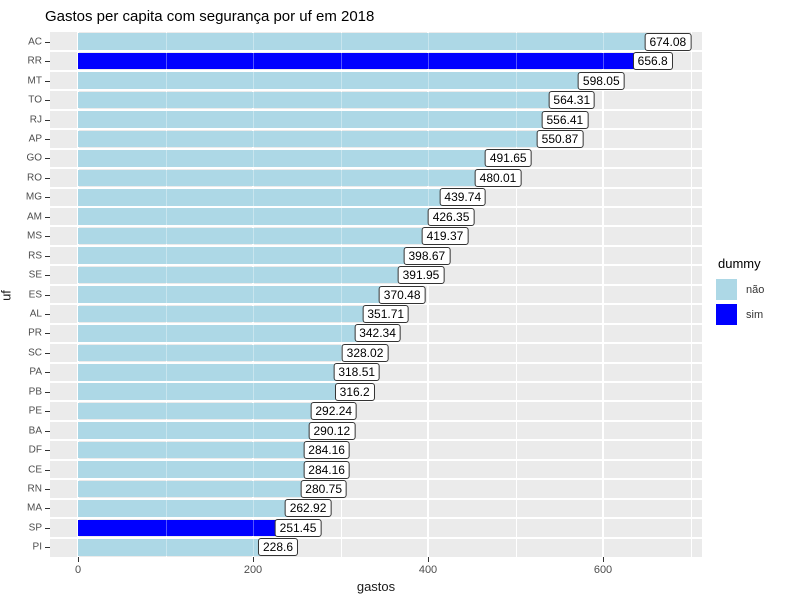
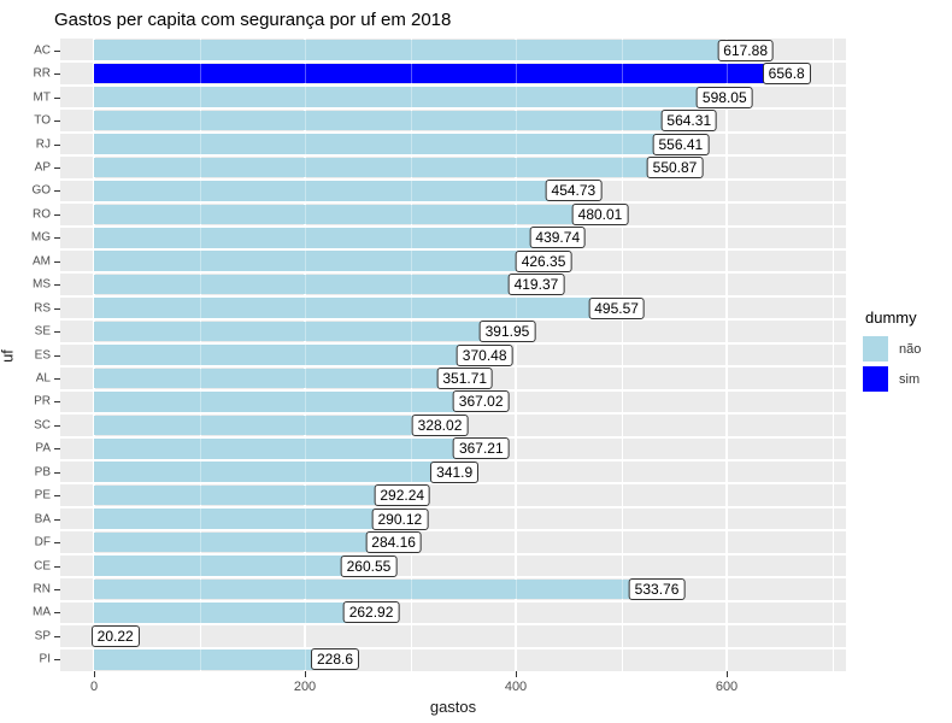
AC: 674.08 -> 617.88
GO: 491.65 -> 454.73
RS: 398.67 -> 495.57
PR: 342.34 -> 367.02
PA: 318.51 -> 367.21
PB: 316.2 -> 341.9
CE: 284.16 -> 260.55
RN: 280.75 -> 533.76
SP: 251.45 -> 20.22
